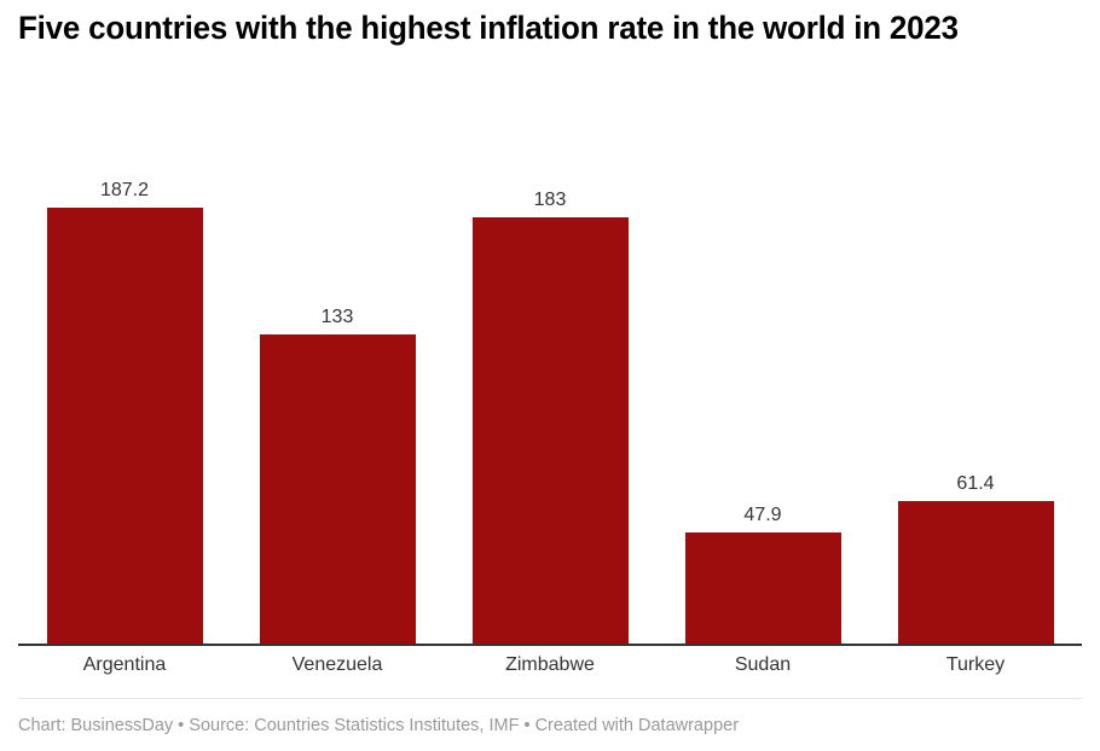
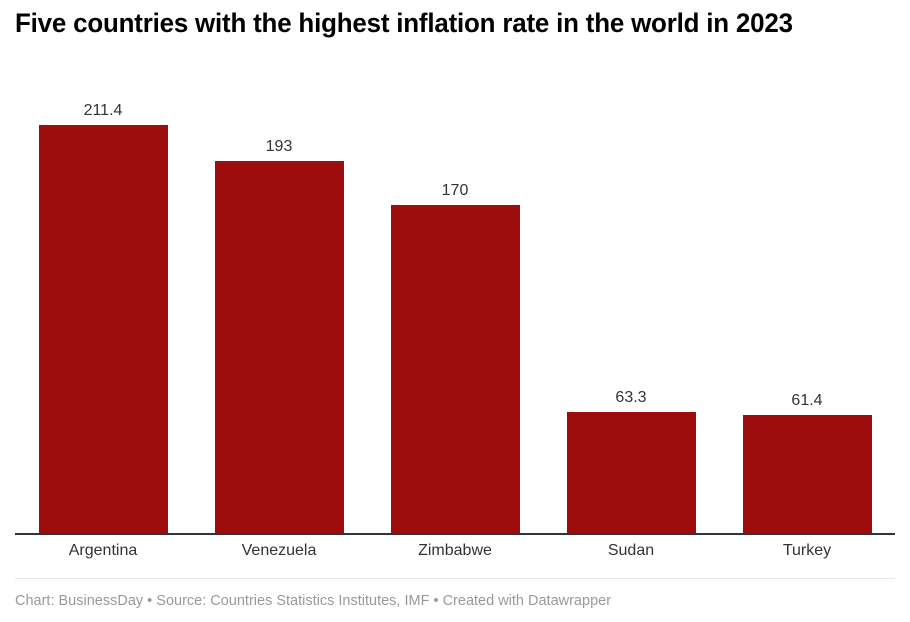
Argentina: 187.2 -> 211.4
Venezuela: 133 -> 193
Zimbabwe: 183 -> 170
Sudan: 47.9 -> 63.3
